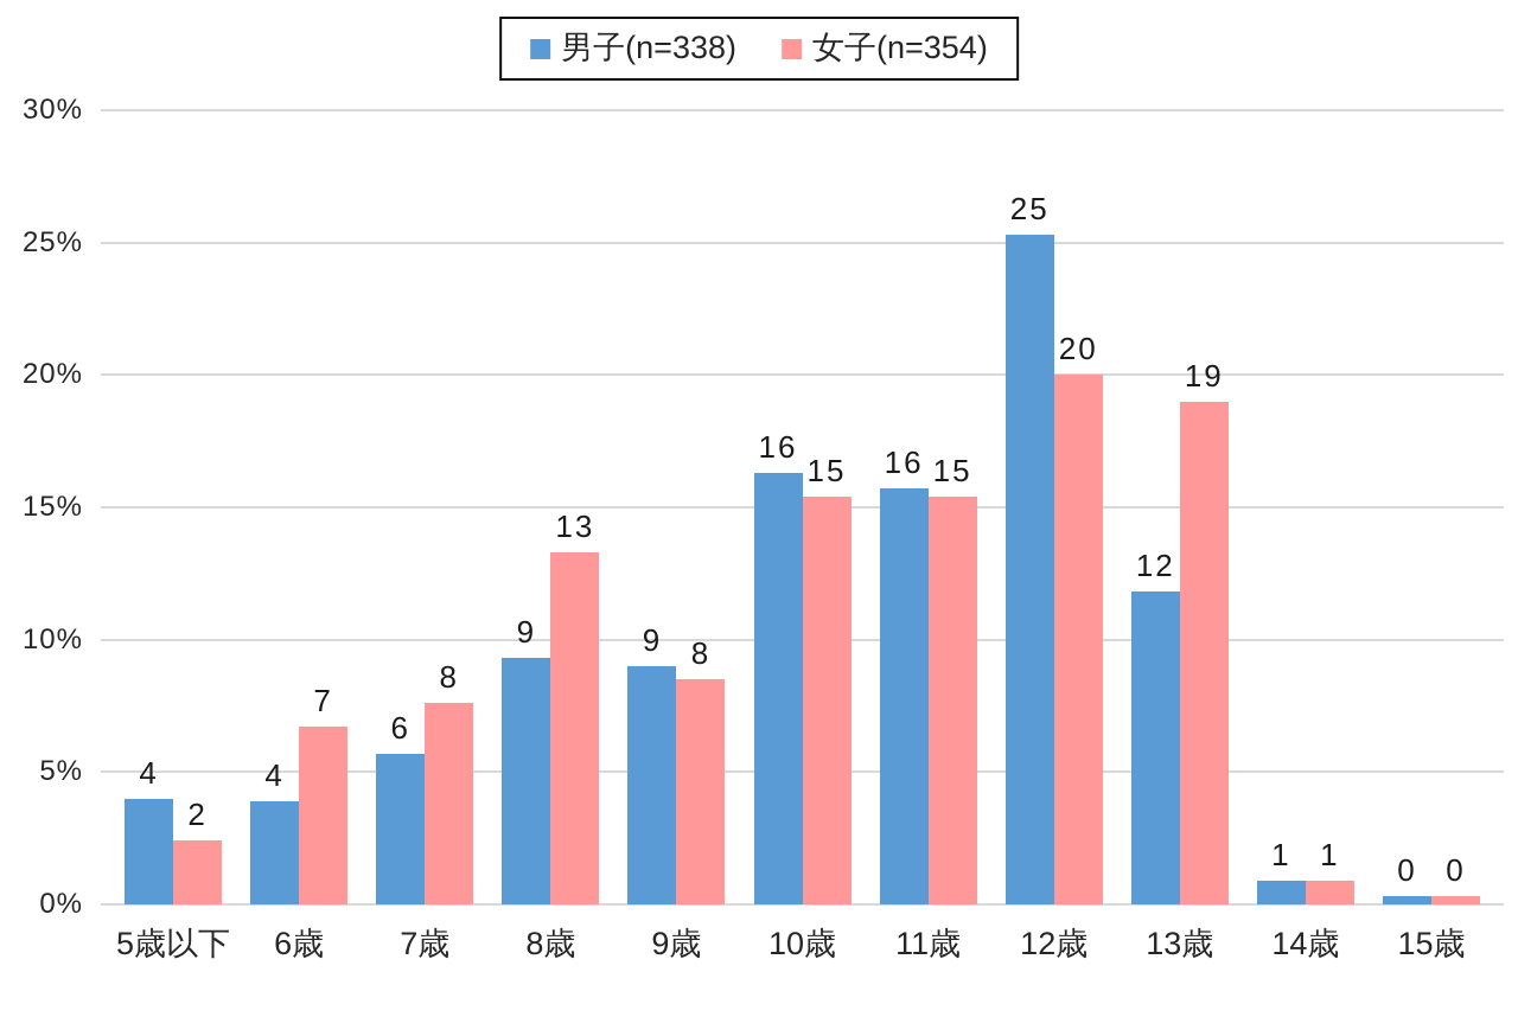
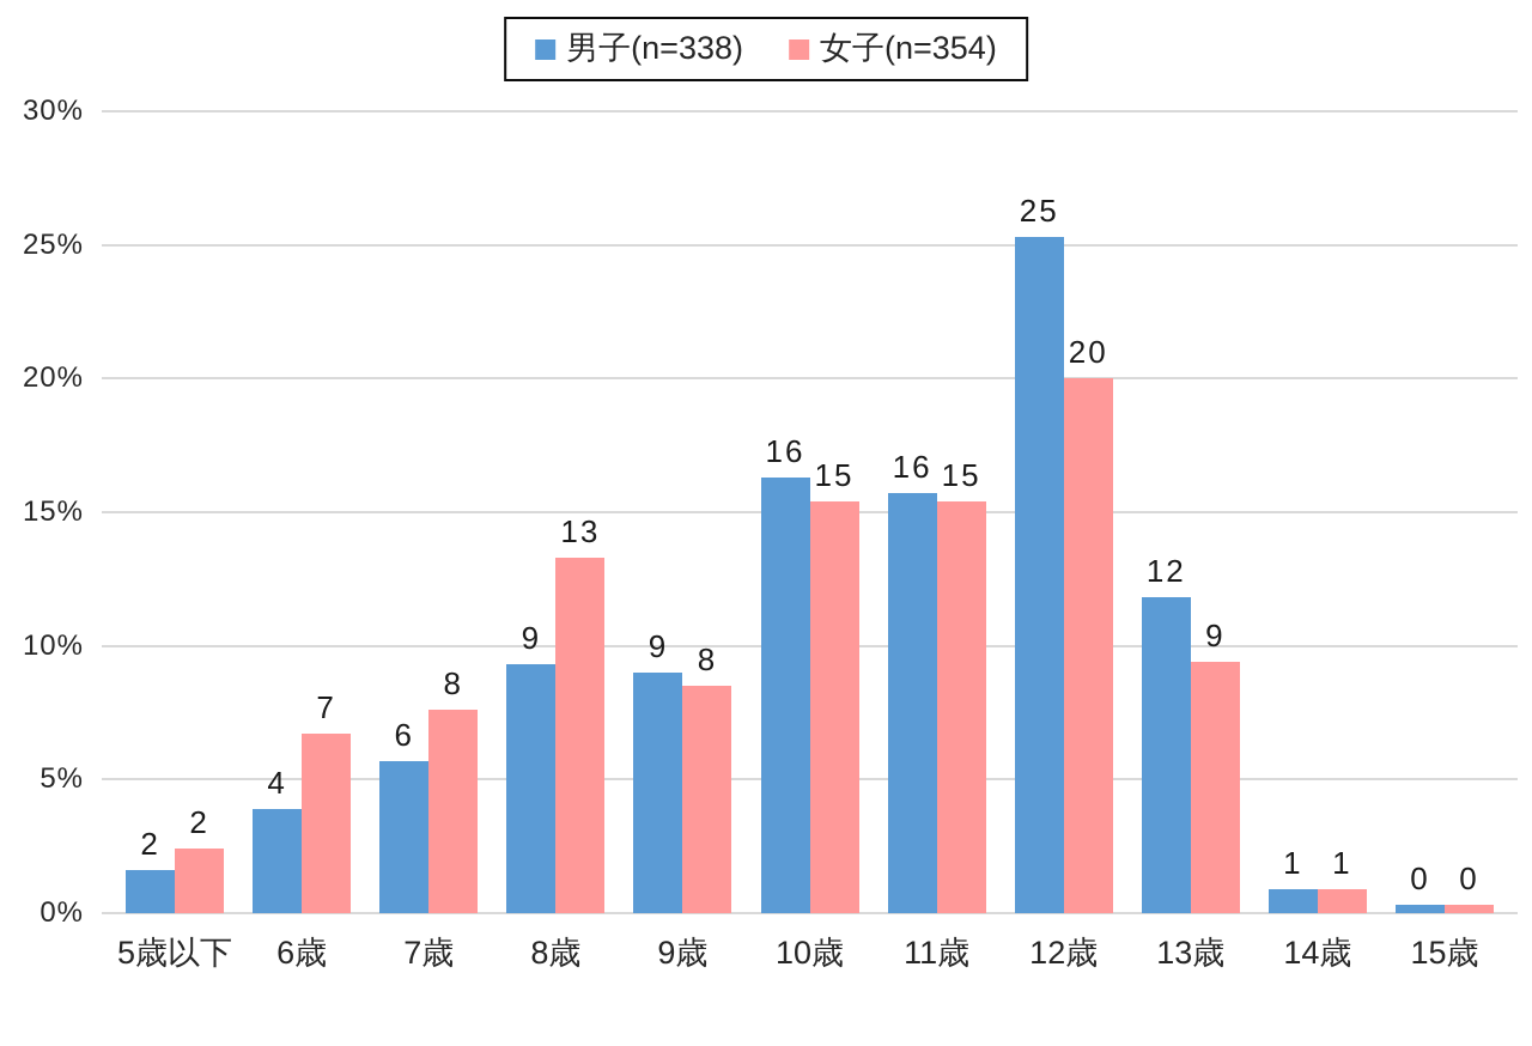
男子(n=338)/5歳以下: 4 -> 2
女子(n=354)/13歳: 19 -> 9
